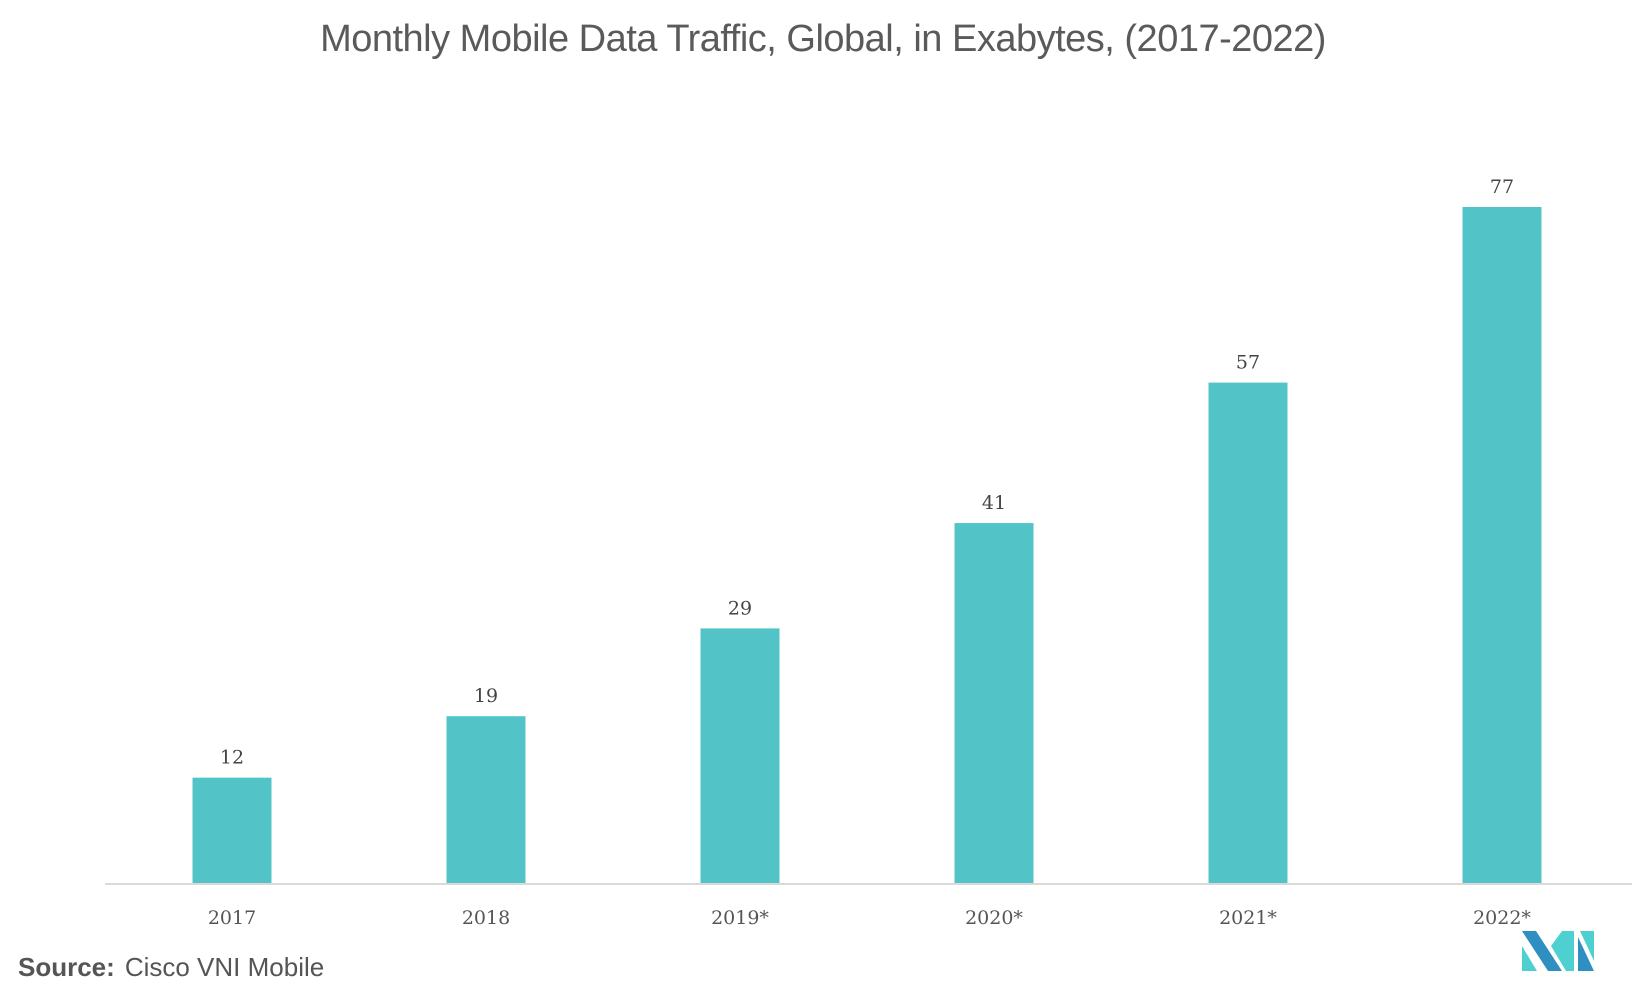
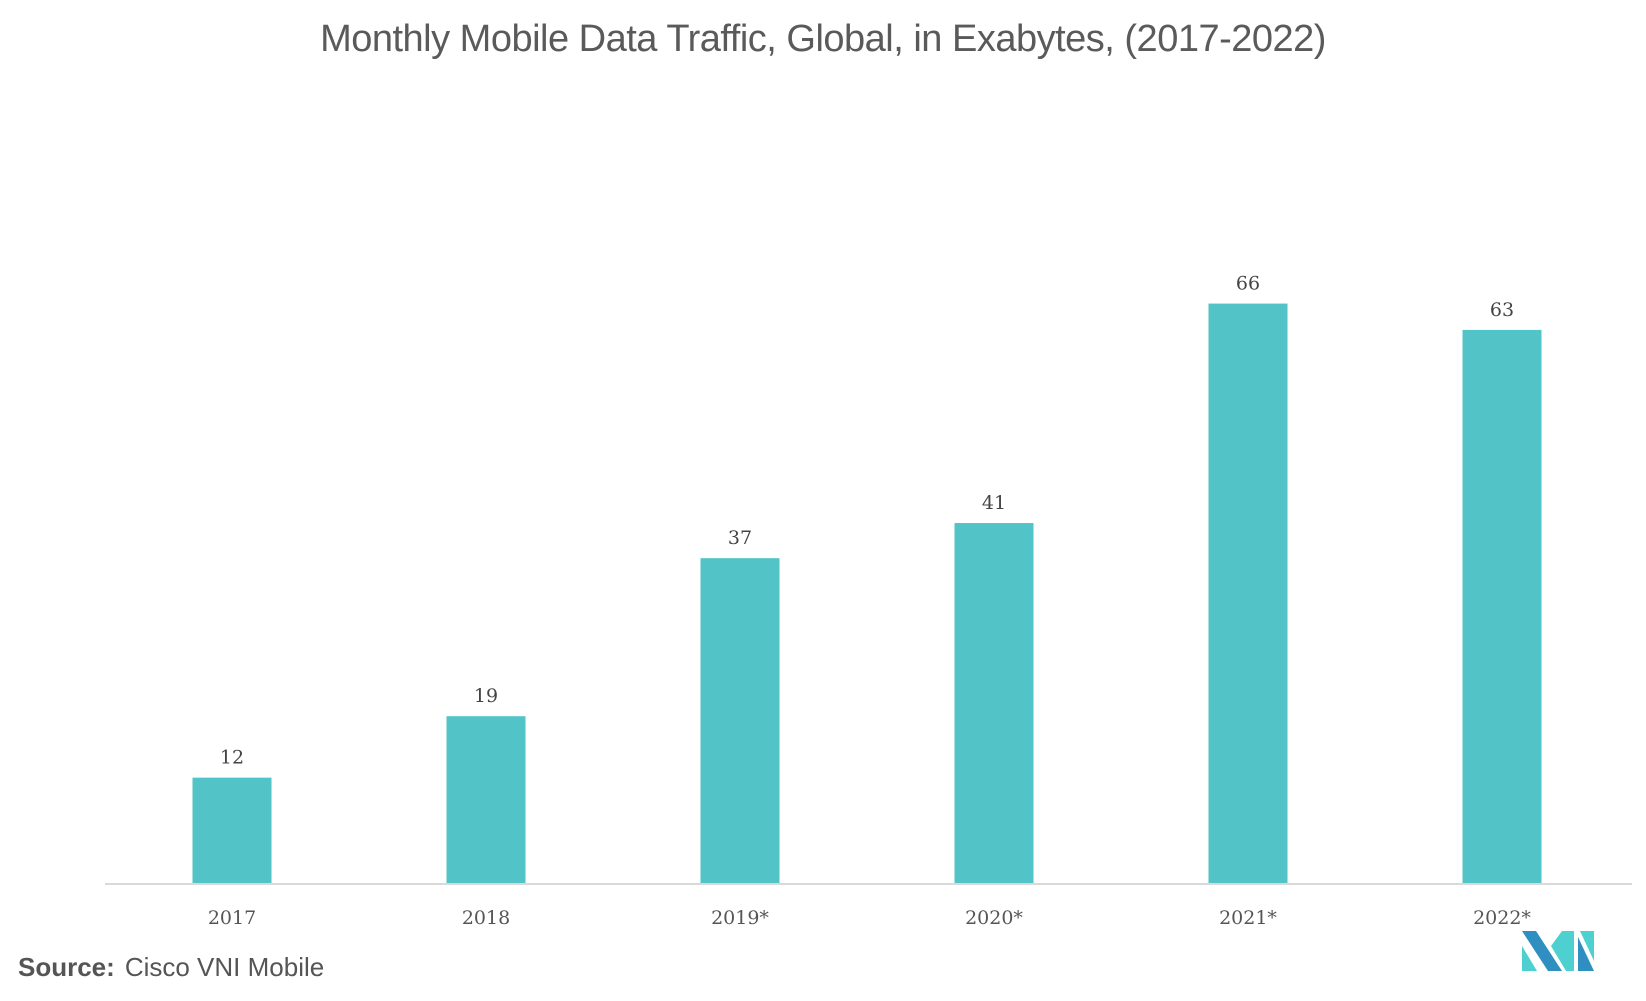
2019*: 29 -> 37
2021*: 57 -> 66
2022*: 77 -> 63
